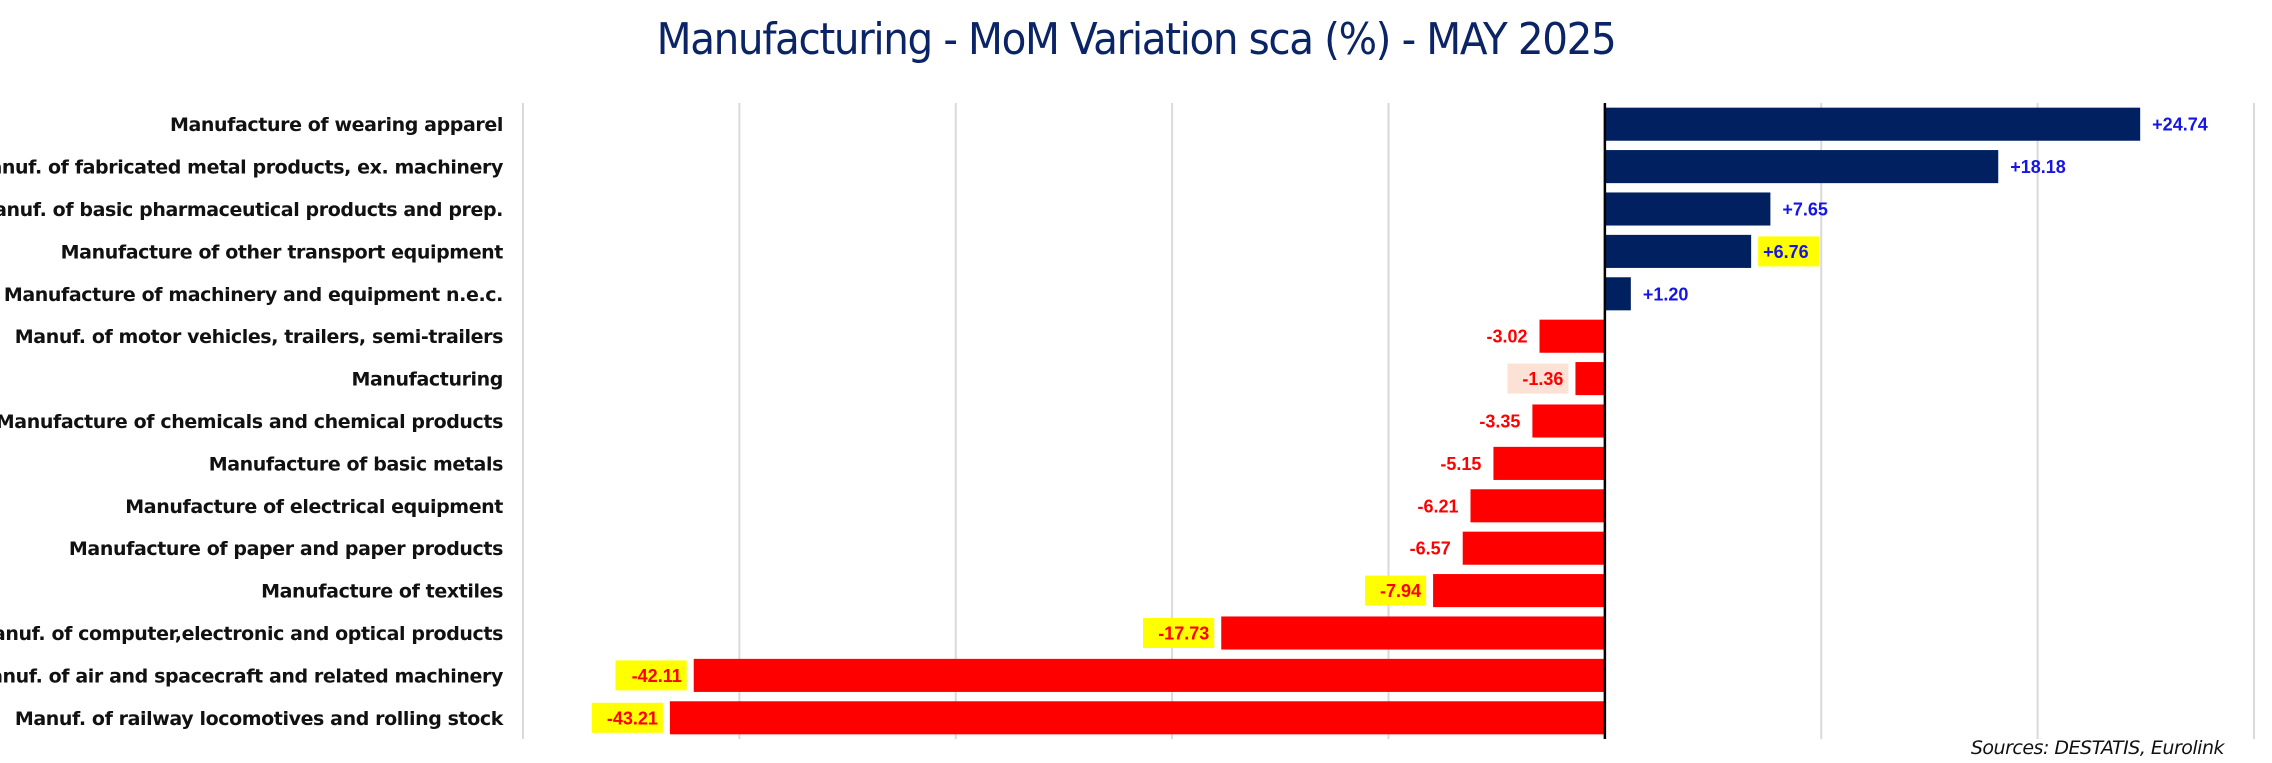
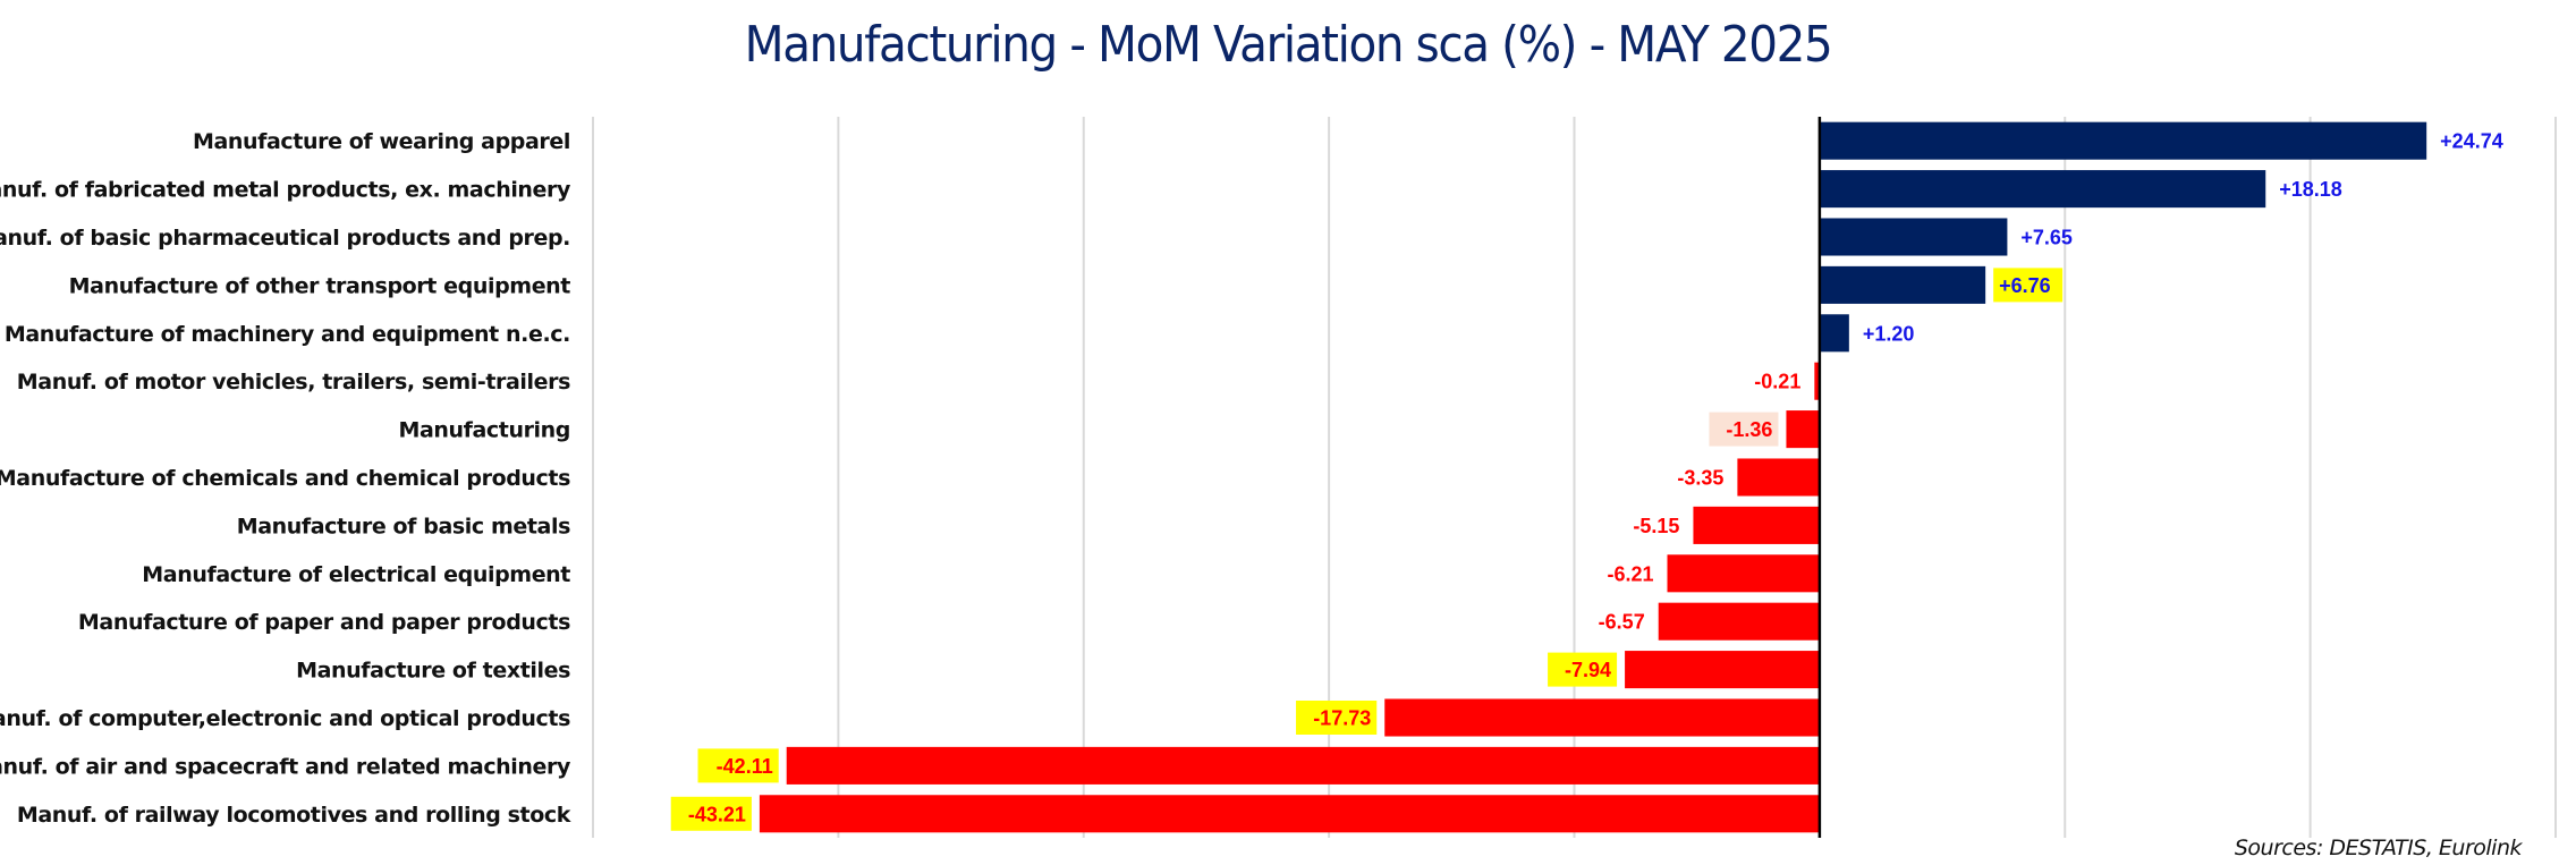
Manuf. of motor vehicles, trailers, semi-trailers: -3.02 -> -0.21
